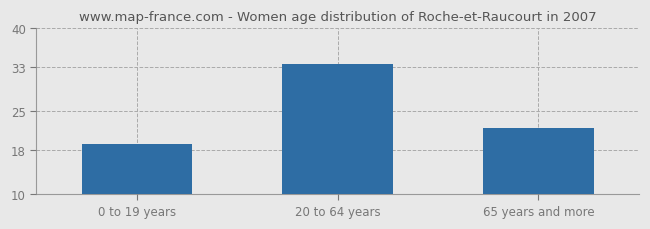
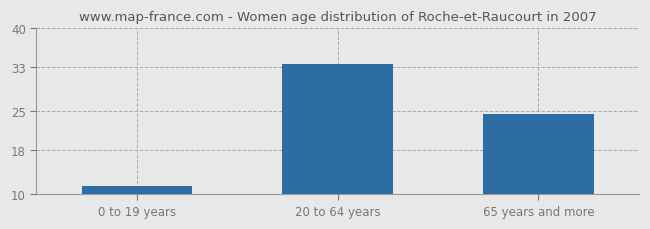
0 to 19 years: 19.2 -> 11.5
65 years and more: 22.0 -> 24.5
